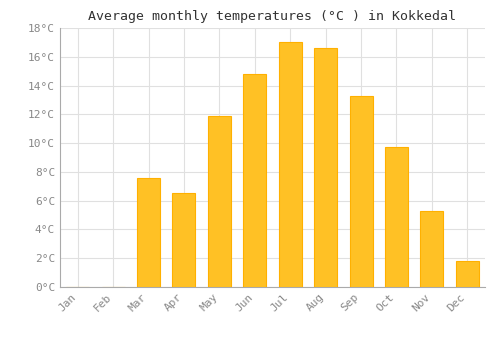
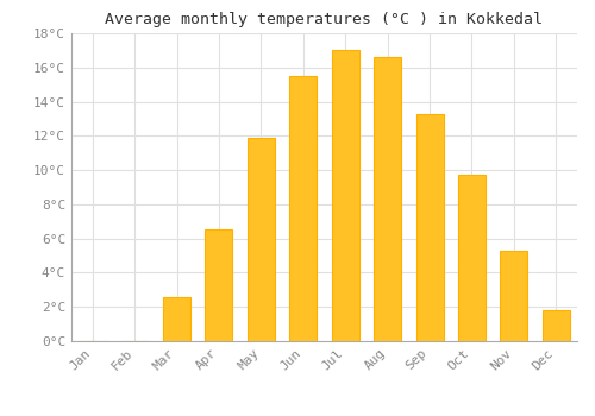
Mar: 7.6°C -> 2.6°C
Jun: 14.8°C -> 15.5°C
